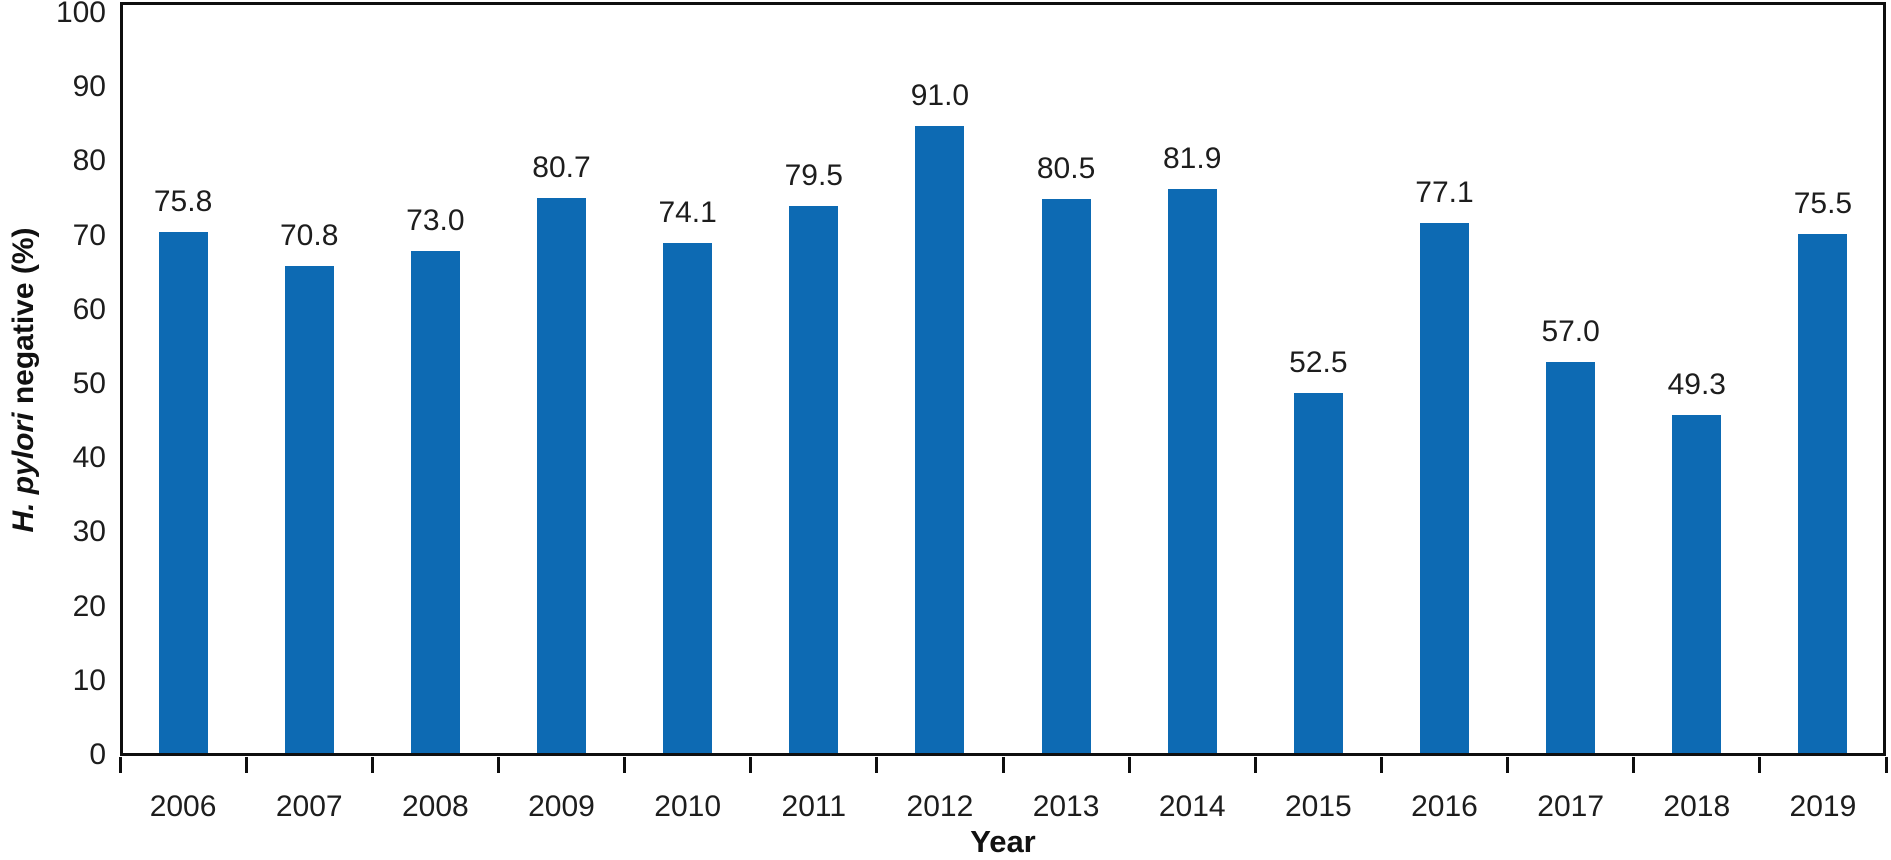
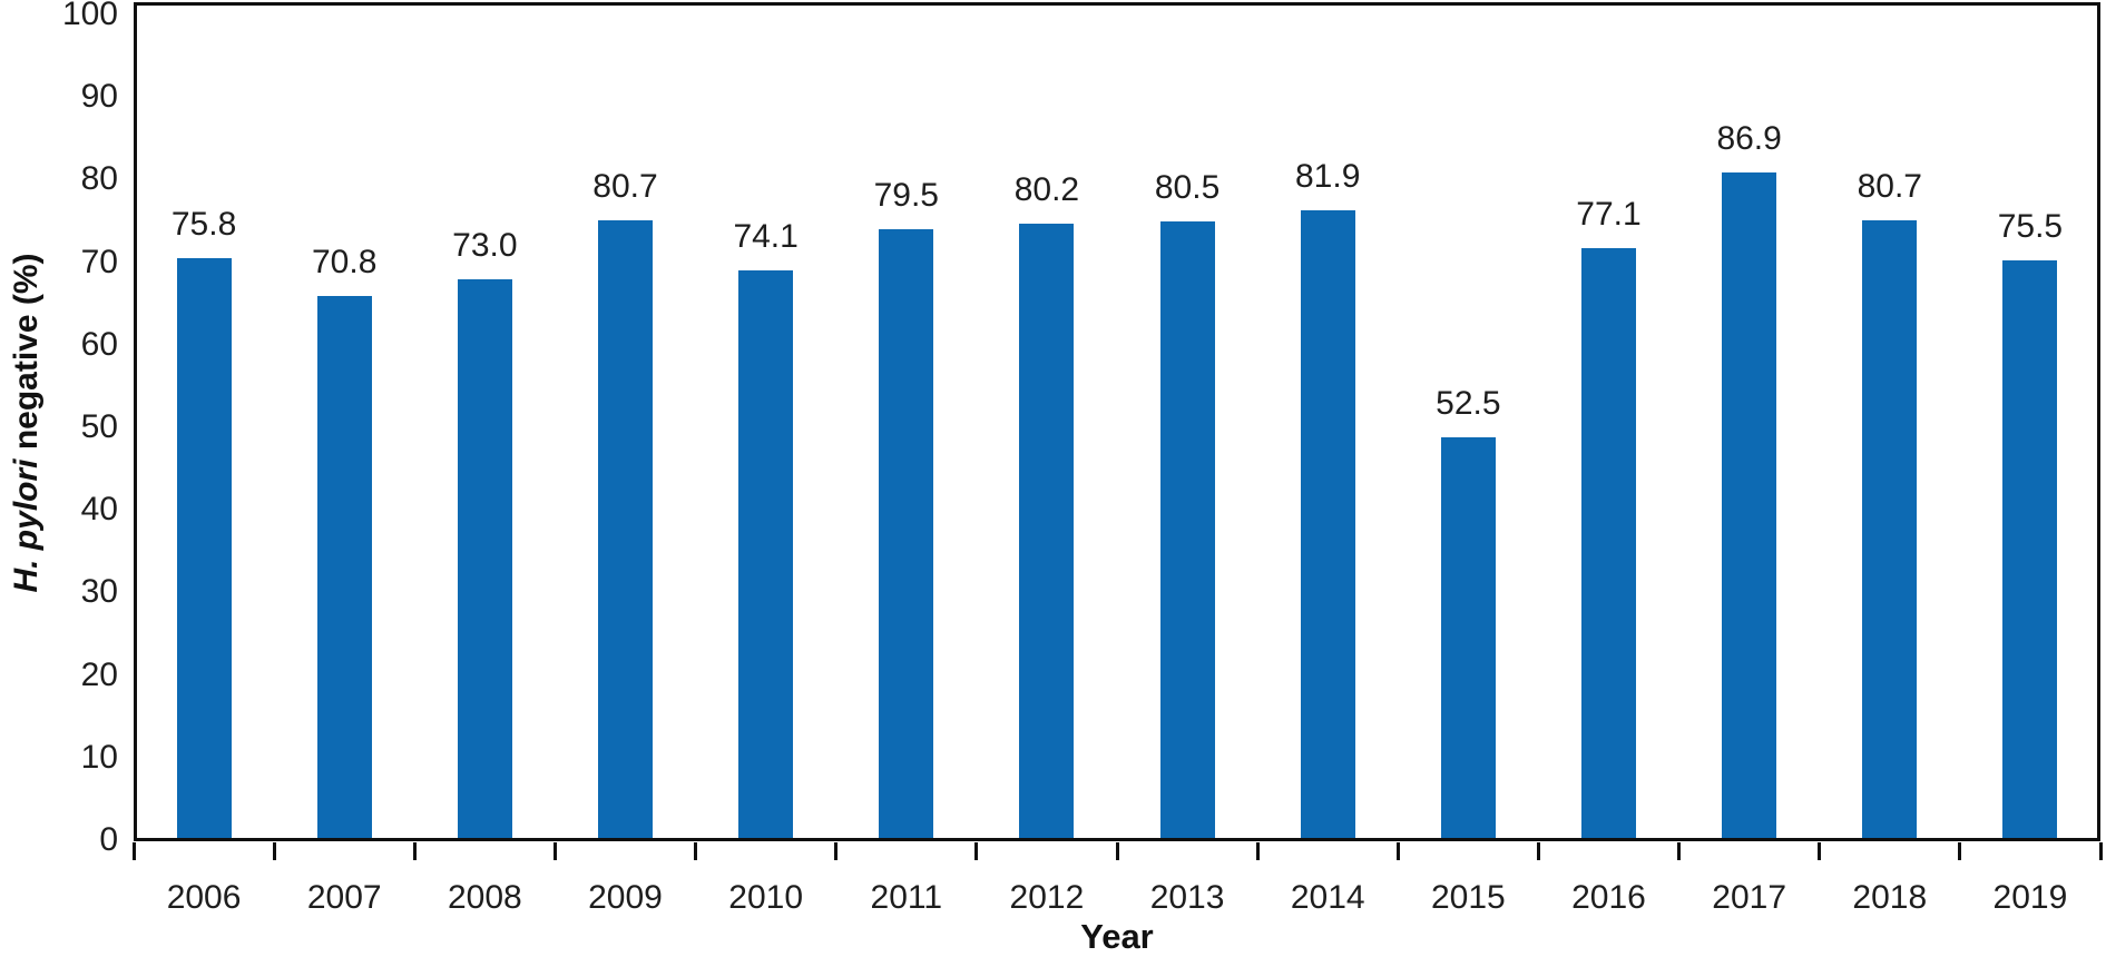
2012: 91.0 -> 80.2
2017: 57.0 -> 86.9
2018: 49.3 -> 80.7
